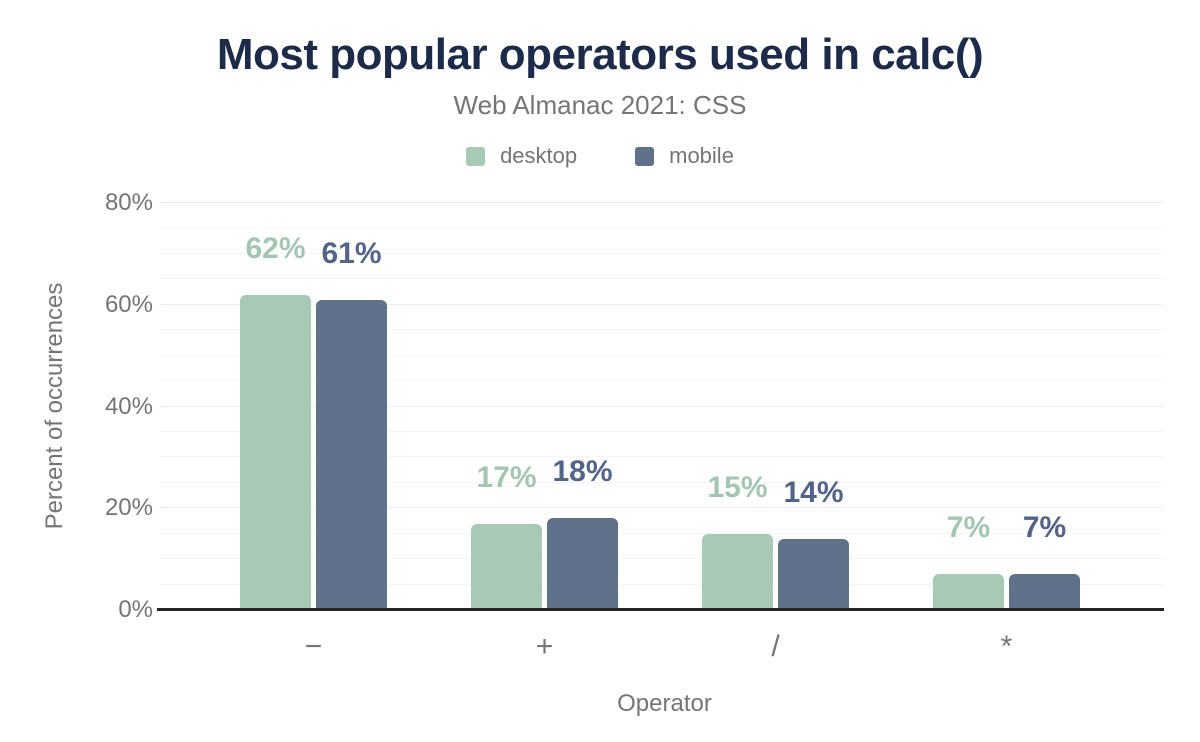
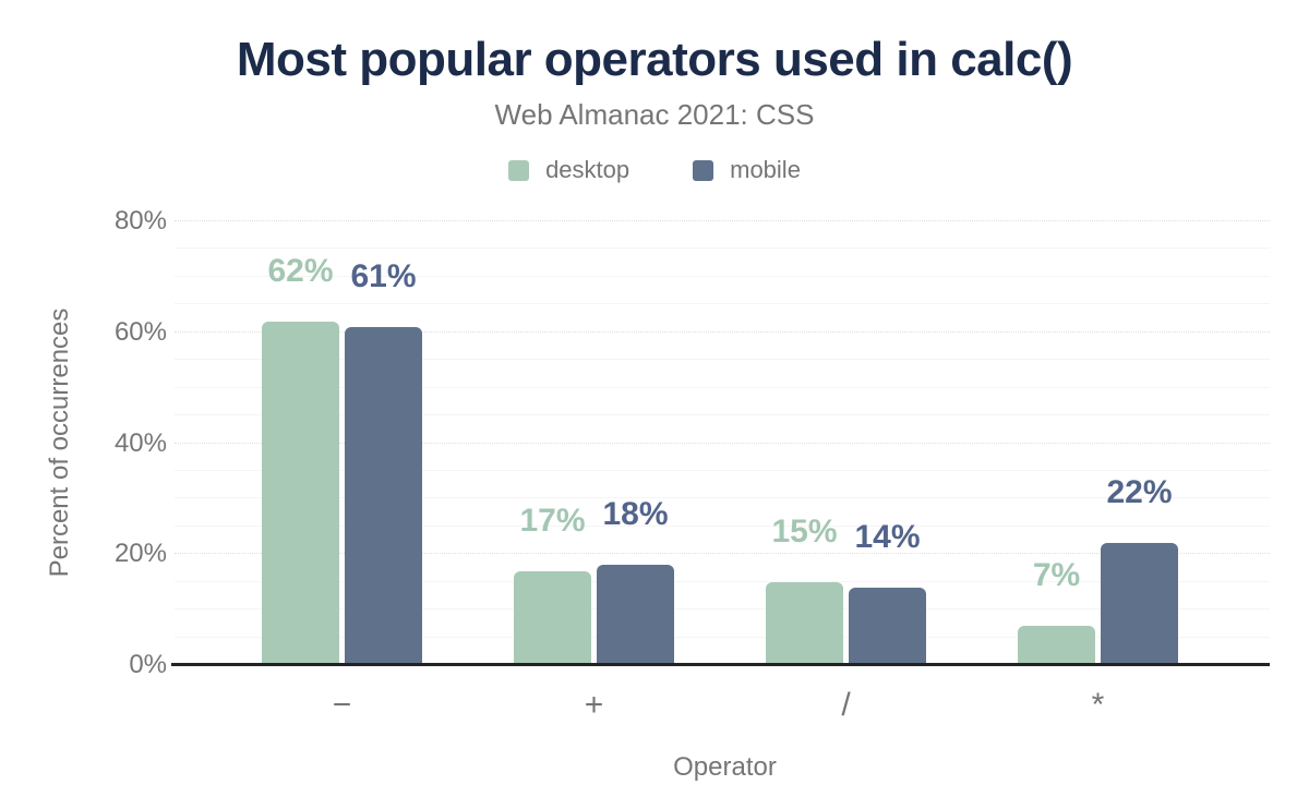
mobile/*: 7% -> 22%
